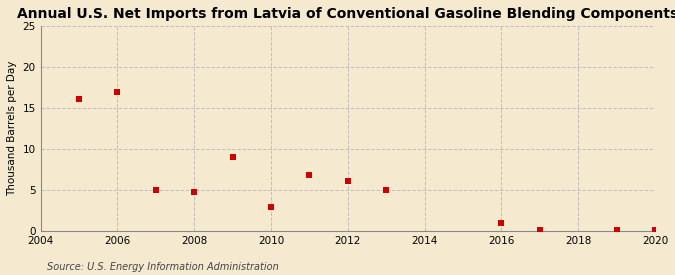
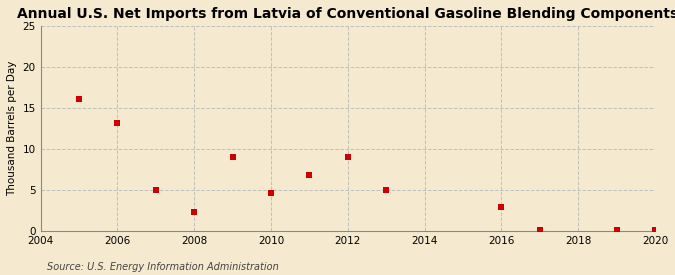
2006: 17.0 -> 13.2
2008: 4.8 -> 2.4
2010: 3.0 -> 4.6
2012: 6.1 -> 9.0
2016: 1.0 -> 3.0
